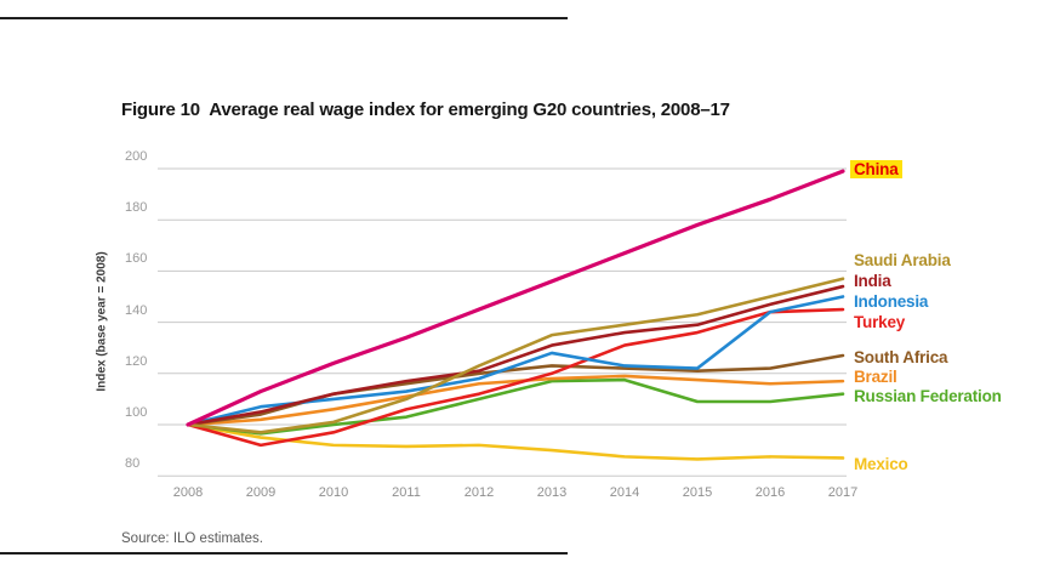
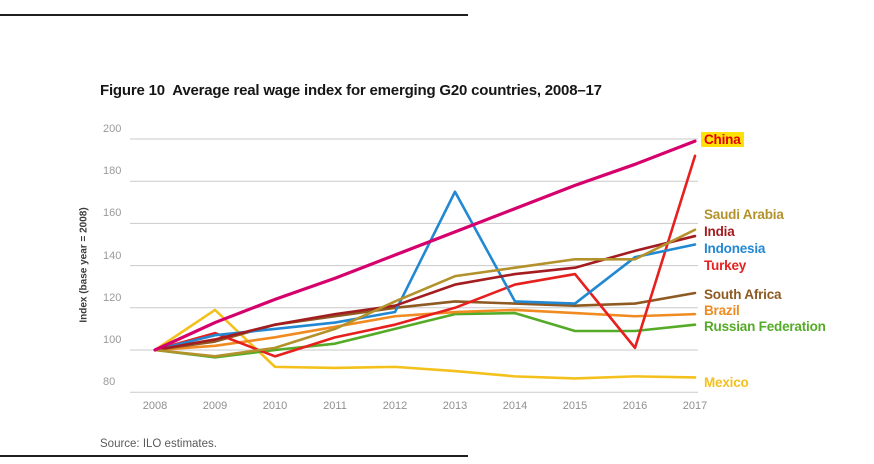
Turkey/2009: 92 -> 108
Mexico/2009: 95 -> 119
Indonesia/2013: 128 -> 175
Saudi Arabia/2016: 150 -> 143
Turkey/2016: 144 -> 101
Turkey/2017: 145 -> 192
